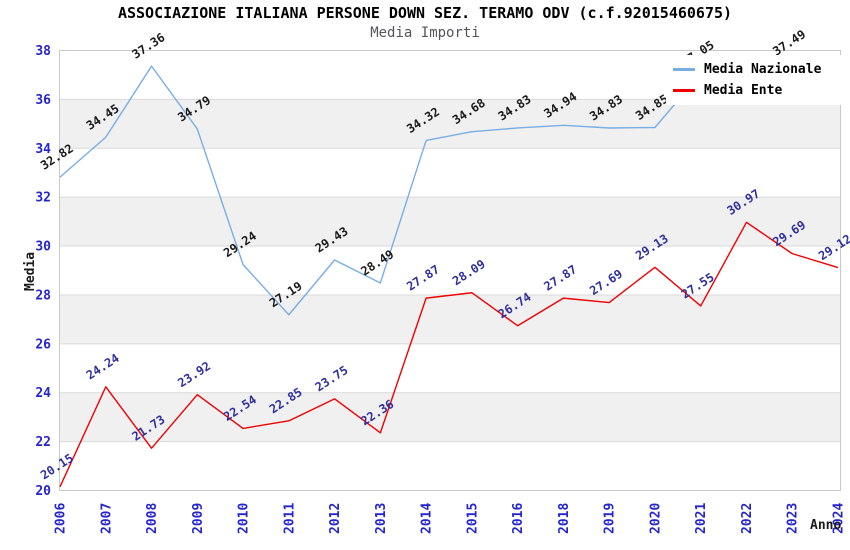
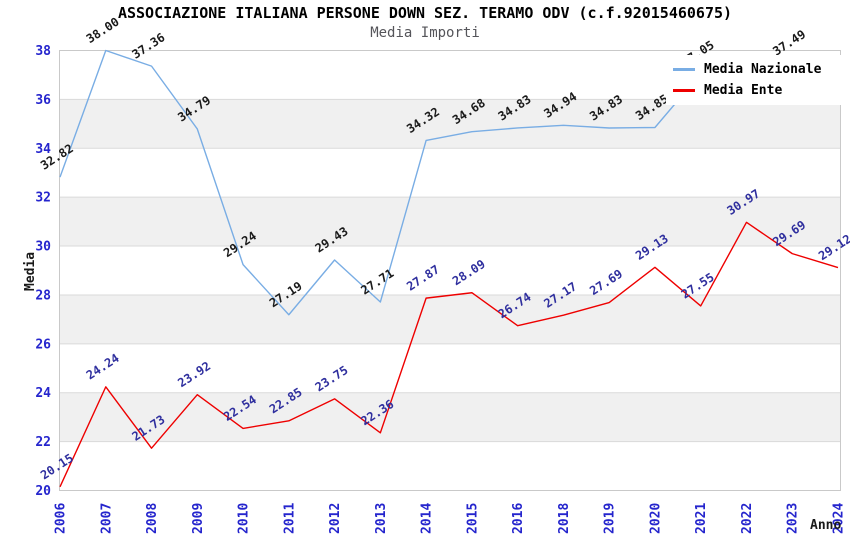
Media Nazionale/2007: 34.45 -> 38.00
Media Nazionale/2013: 28.49 -> 27.71
Media Ente/2018: 27.87 -> 27.17
